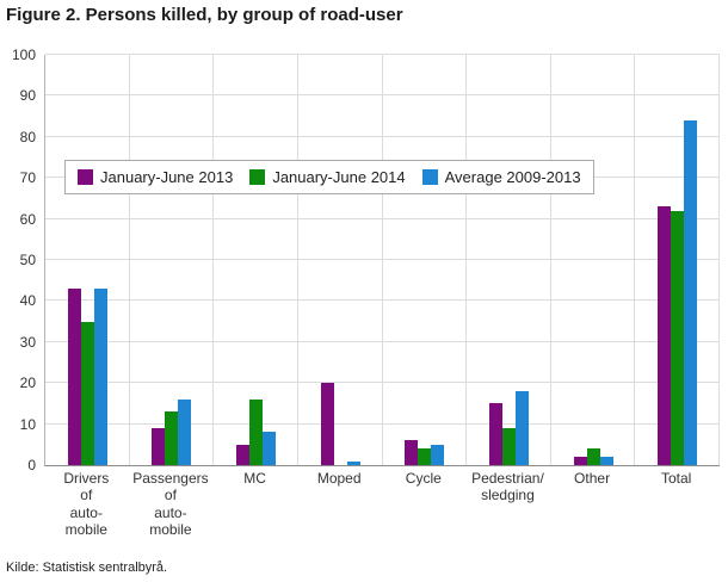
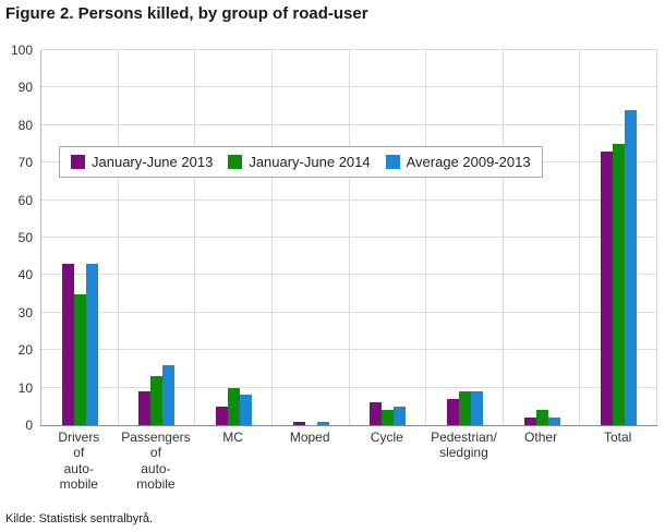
January-June 2014/MC: 16 -> 10
January-June 2013/Moped: 20 -> 1
January-June 2013/Pedestrian/ sledging: 15 -> 7
Average 2009-2013/Pedestrian/ sledging: 18 -> 9
January-June 2013/Total: 63 -> 73
January-June 2014/Total: 62 -> 75
